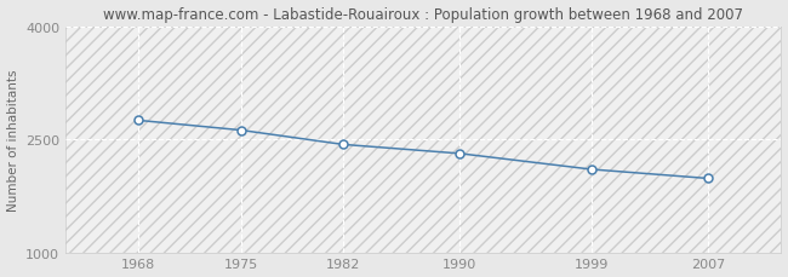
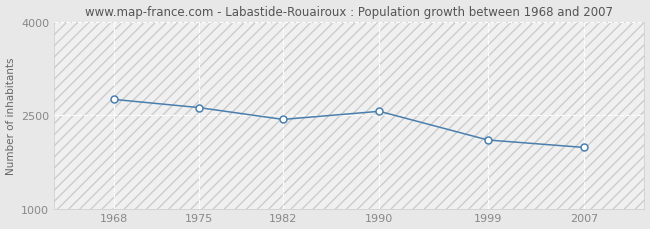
1990: 2310 -> 2560
